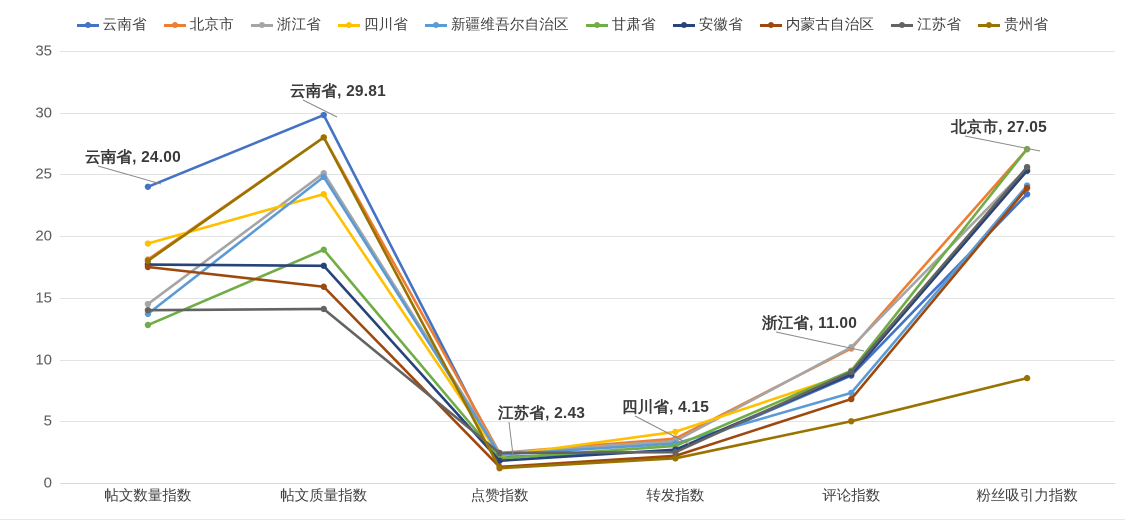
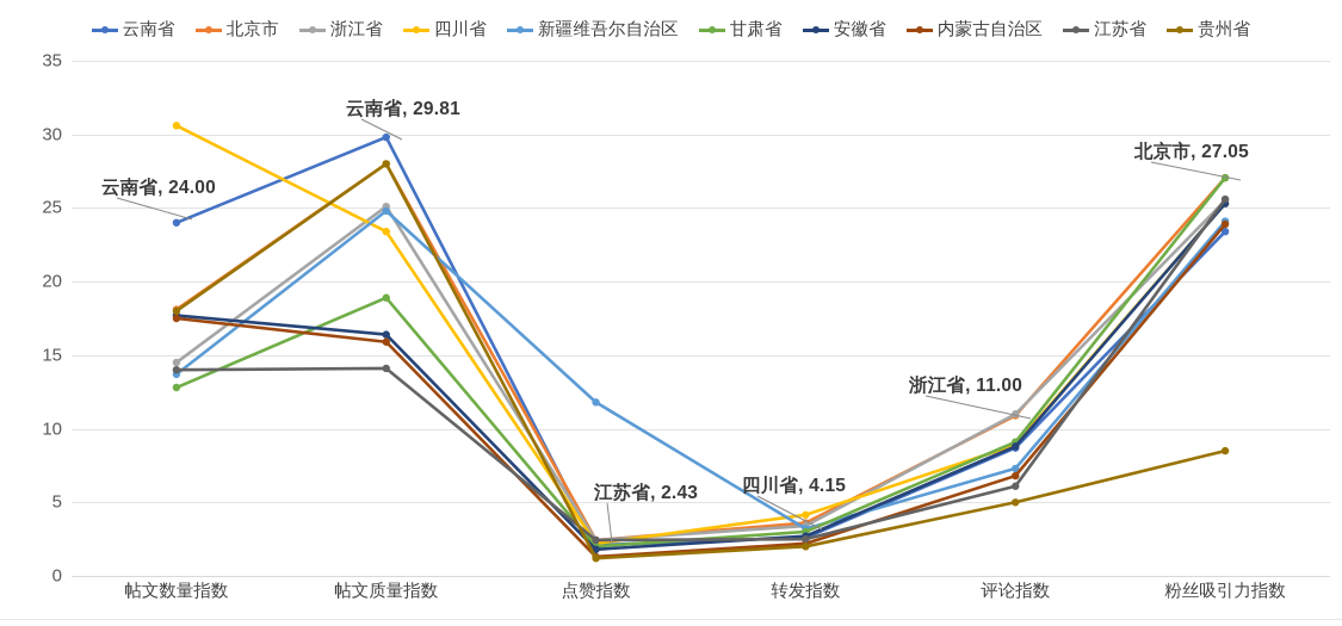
四川省/帖文数量指数: 19.4 -> 30.6
安徽省/帖文质量指数: 17.6 -> 16.4
新疆维吾尔自治区/点赞指数: 2.3 -> 11.8
江苏省/评论指数: 9.0 -> 6.1
